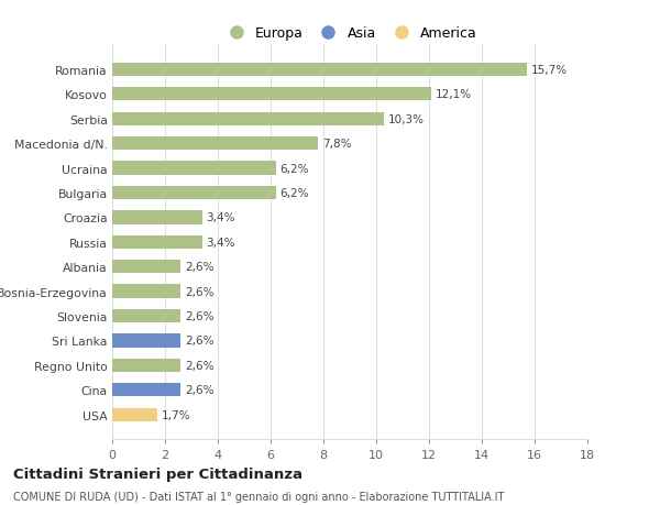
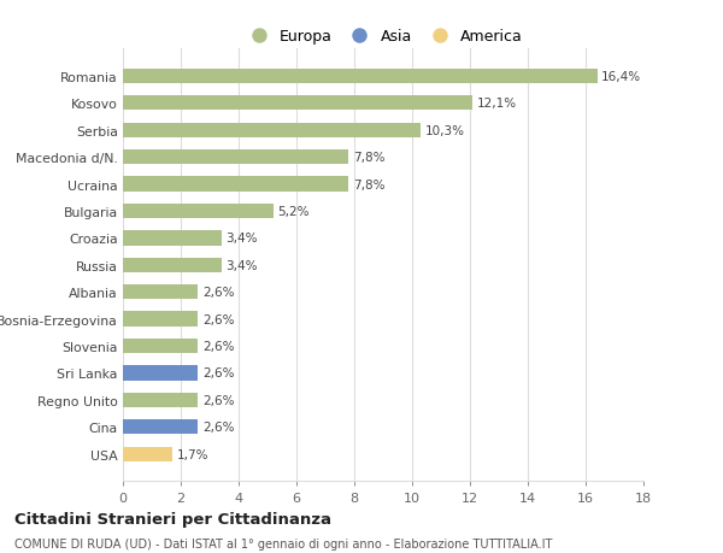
Romania: 15,7% -> 16,4%
Ucraina: 6,2% -> 7,8%
Bulgaria: 6,2% -> 5,2%
